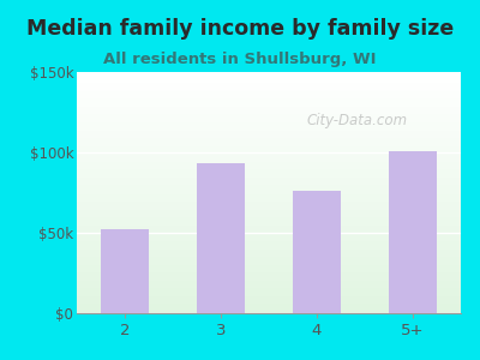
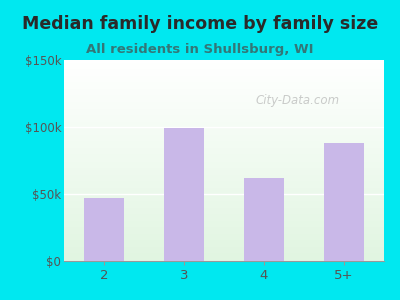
2: $52k -> $47k
3: $93k -> $99k
4: $76k -> $62k
5+: $101k -> $88k
